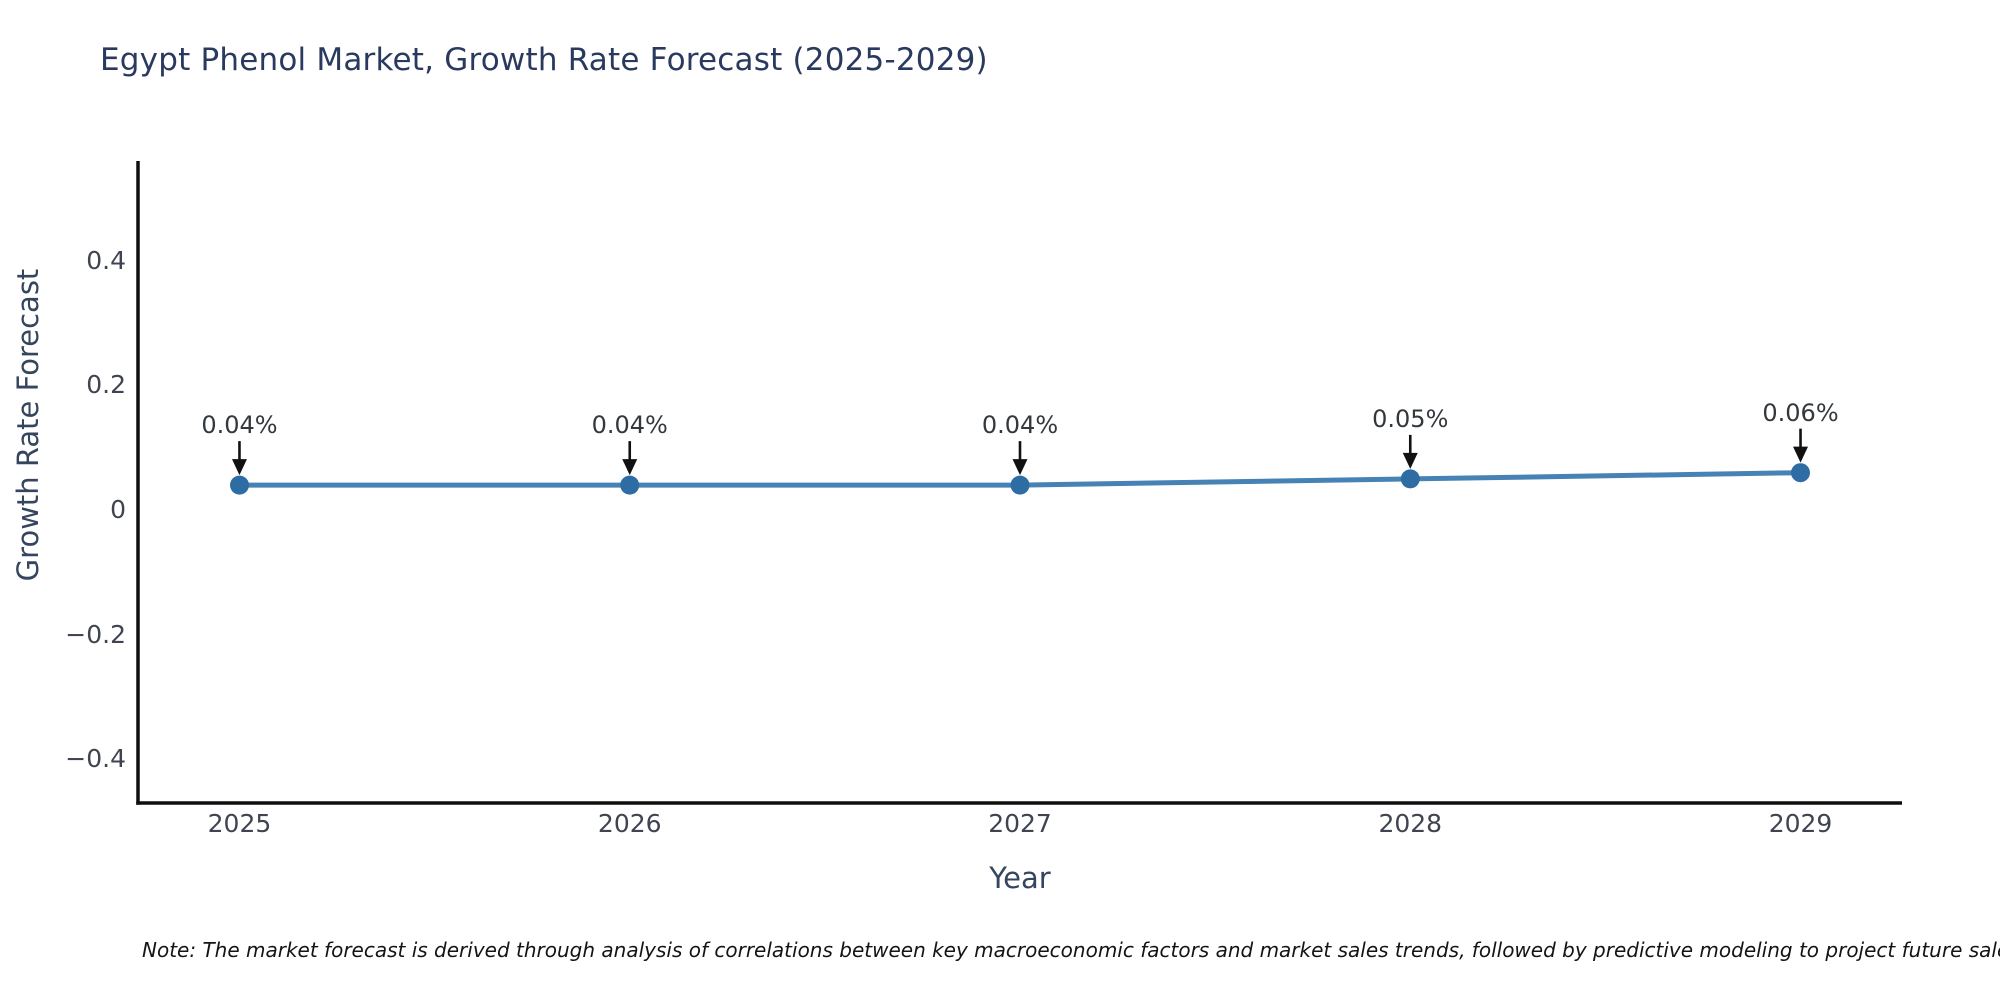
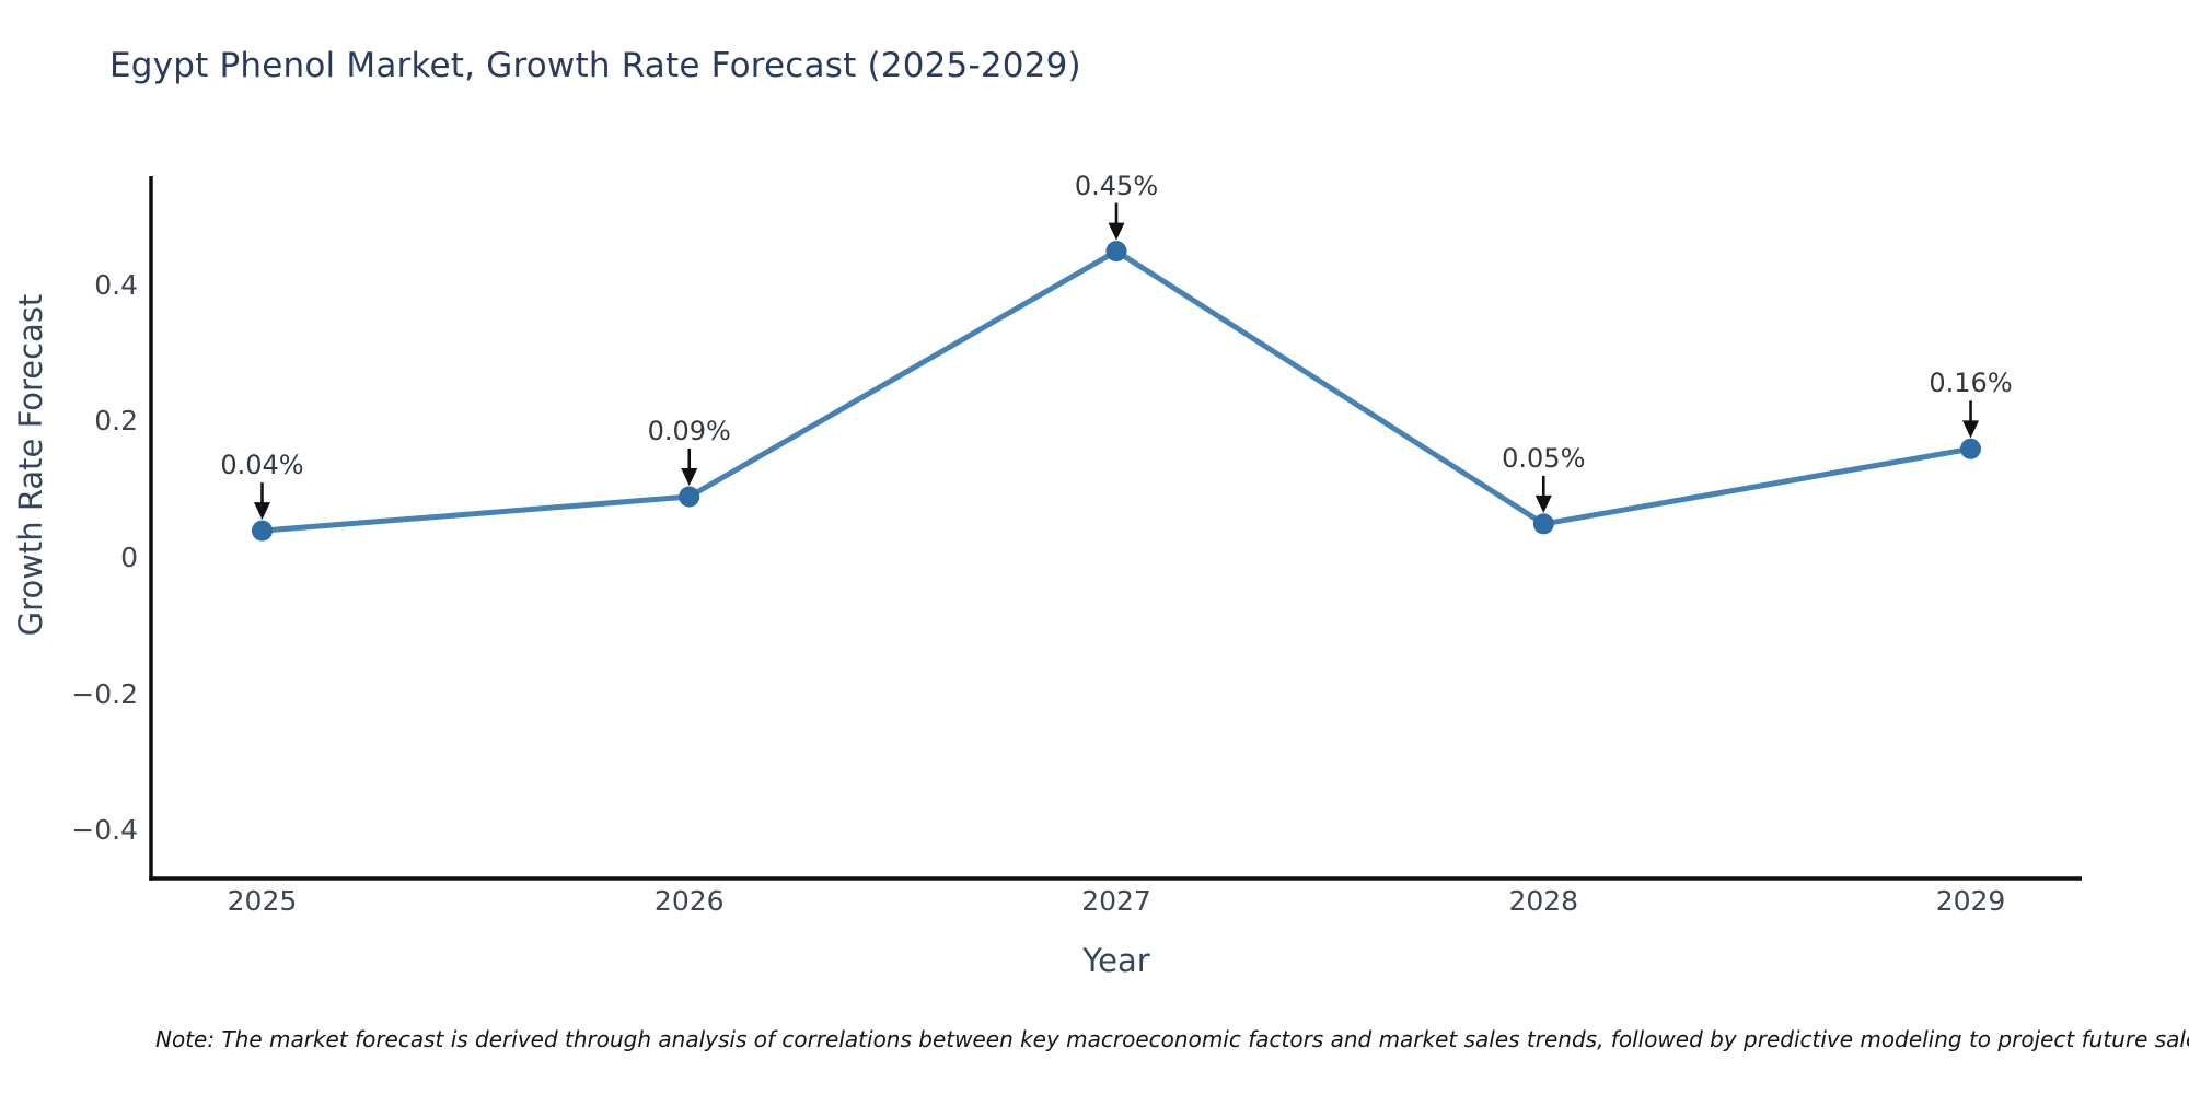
2026: 0.04% -> 0.09%
2027: 0.04% -> 0.45%
2029: 0.06% -> 0.16%
